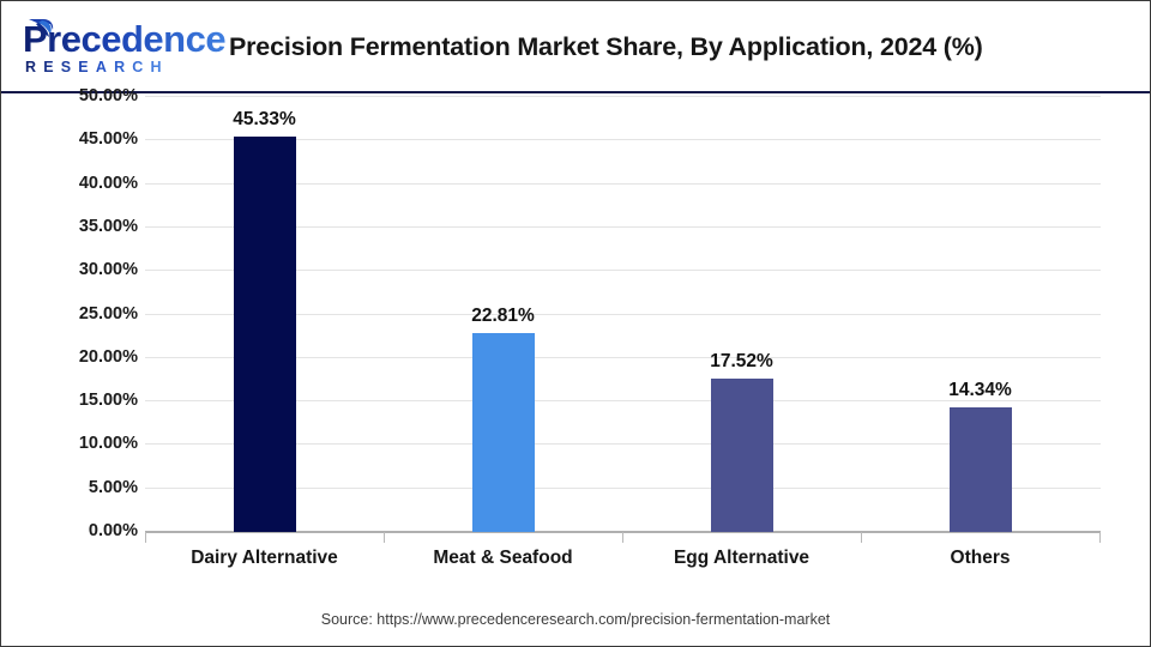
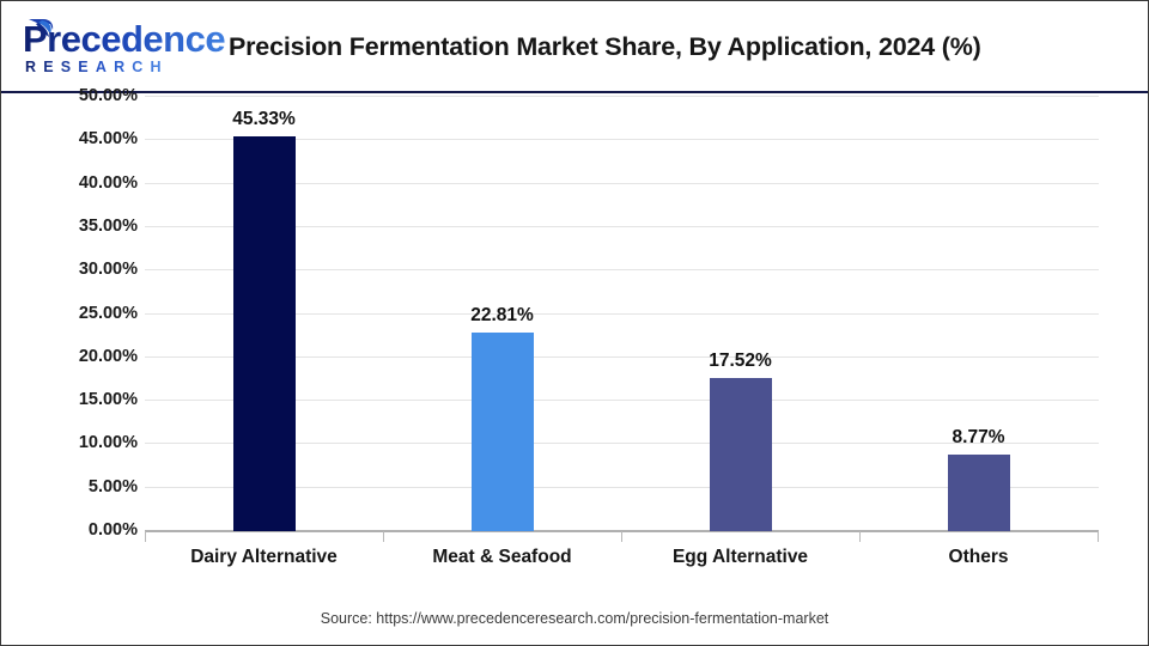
Others: 14.34% -> 8.77%
